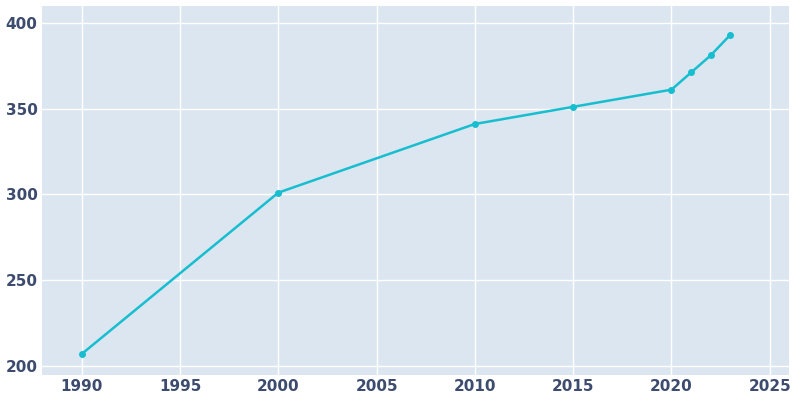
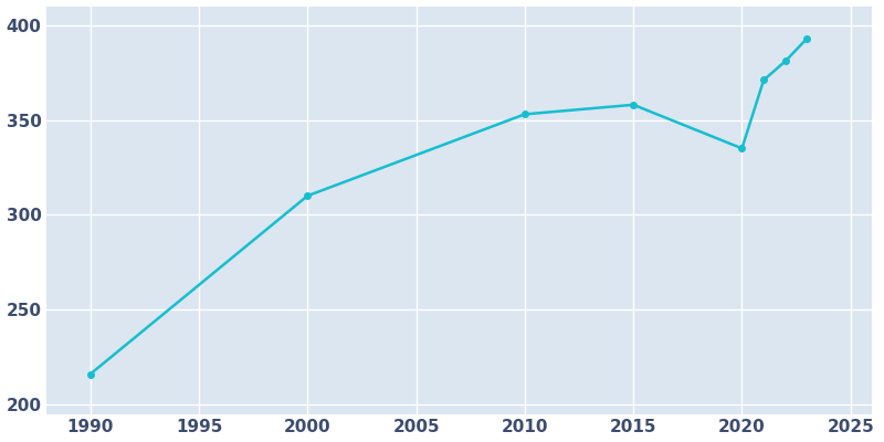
1990: 207 -> 216
2000: 301 -> 310
2010: 341 -> 353
2015: 351 -> 358
2020: 361 -> 335
